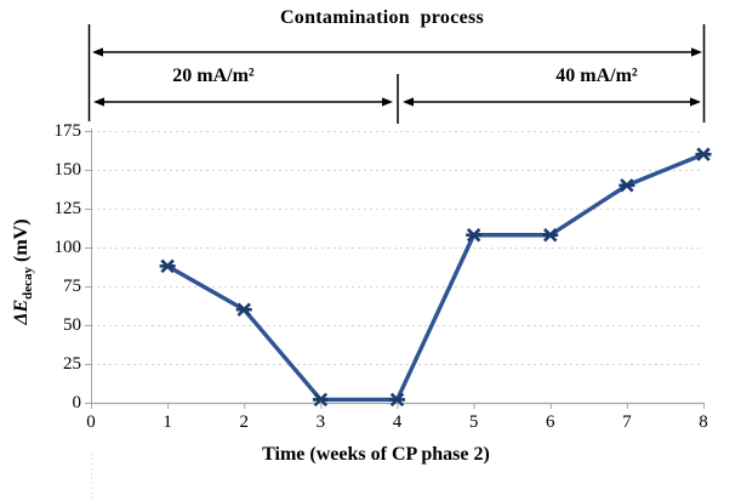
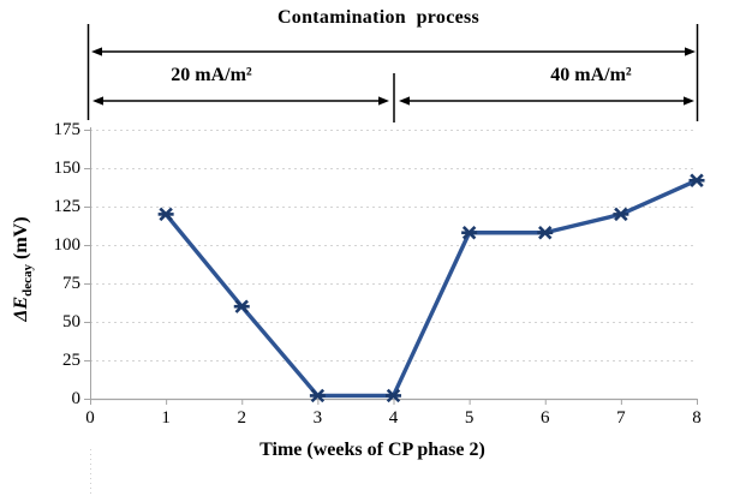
1: 88 -> 120
7: 140 -> 120
8: 160 -> 142
